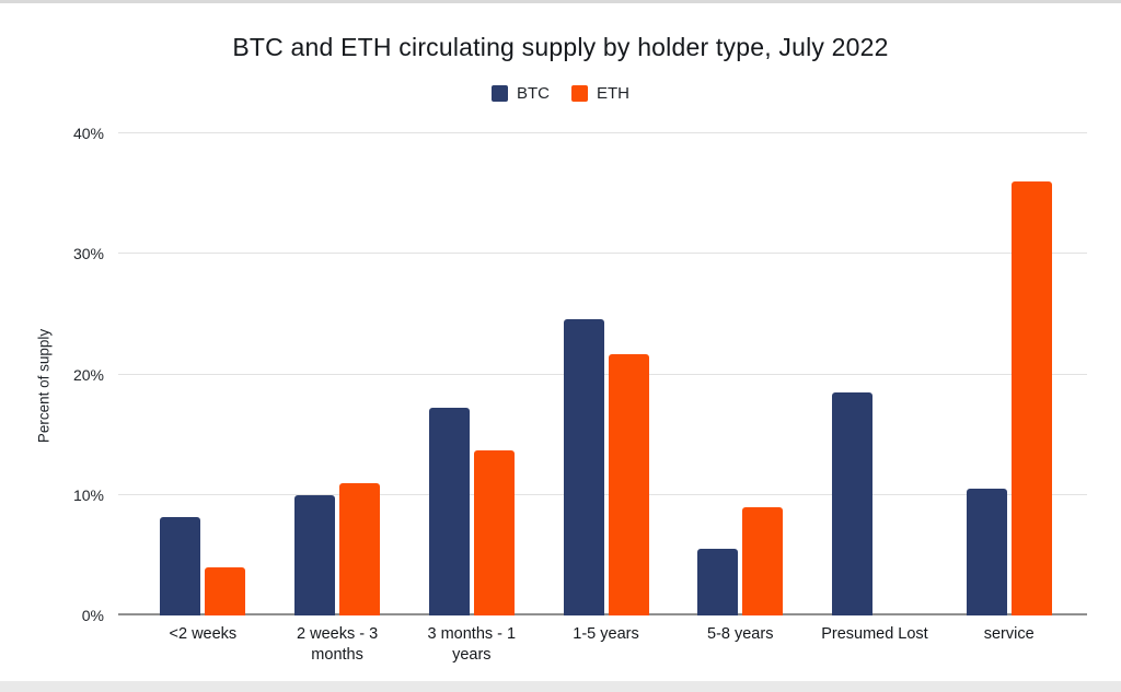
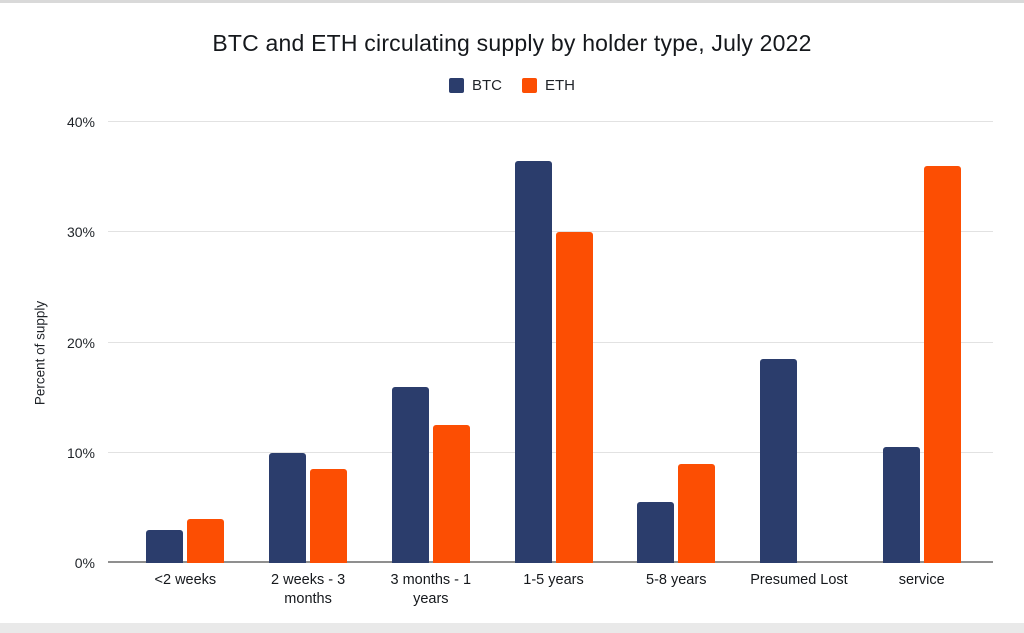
BTC/<2 weeks: 8.2% -> 3.0%
ETH/2 weeks - 3 months: 11.0% -> 8.5%
BTC/3 months - 1 years: 17.2% -> 16.0%
ETH/3 months - 1 years: 13.7% -> 12.5%
BTC/1-5 years: 24.6% -> 36.5%
ETH/1-5 years: 21.7% -> 30.0%
